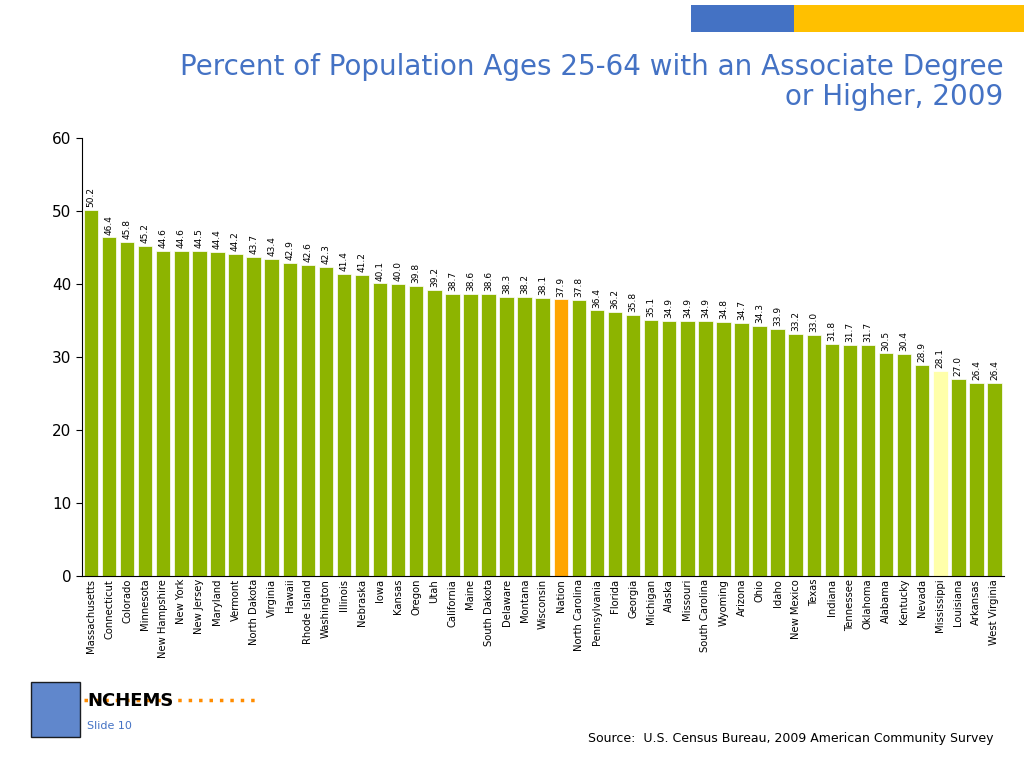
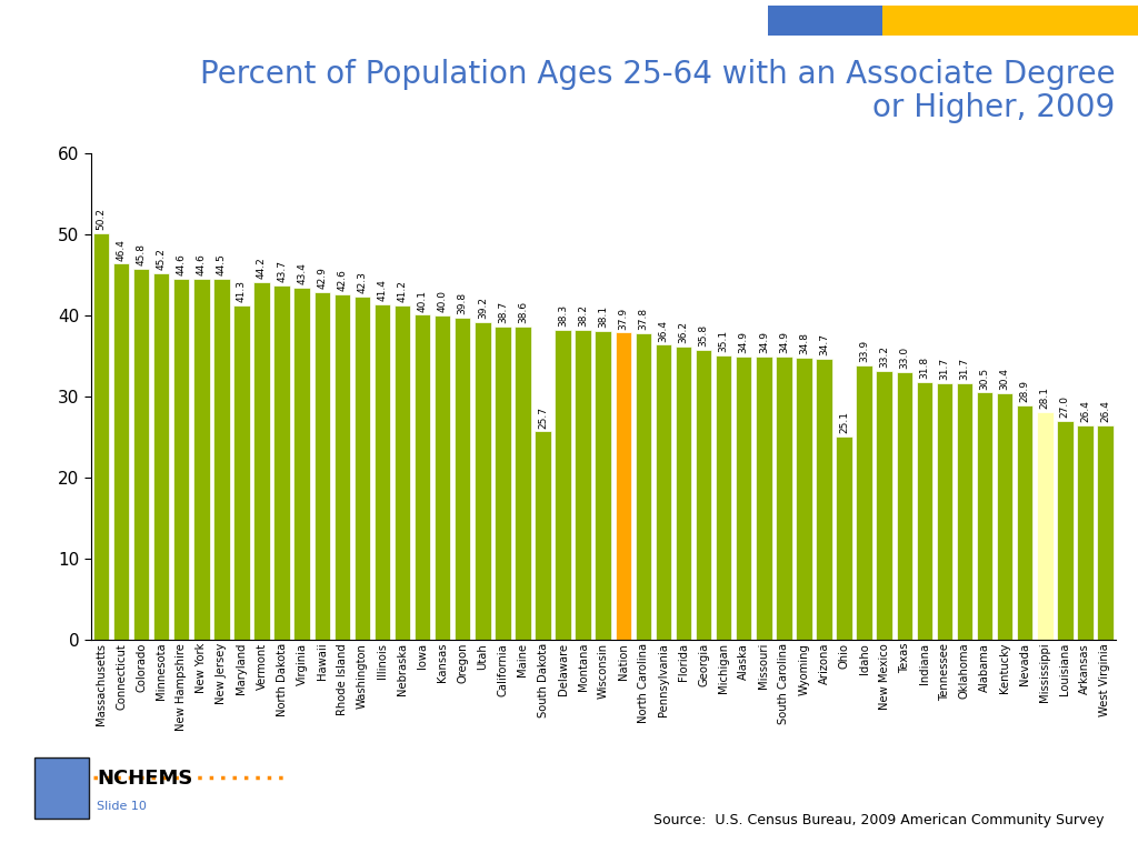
Maryland: 44.4 -> 41.3
South Dakota: 38.6 -> 25.7
Ohio: 34.3 -> 25.1
